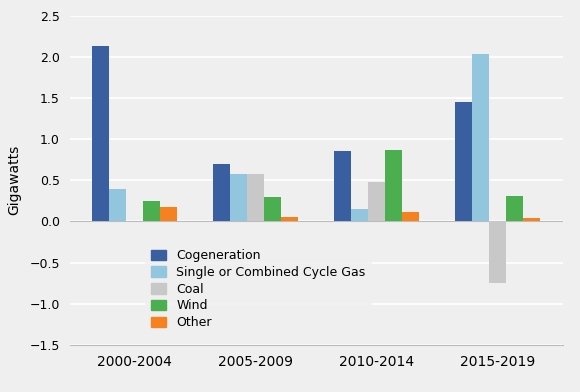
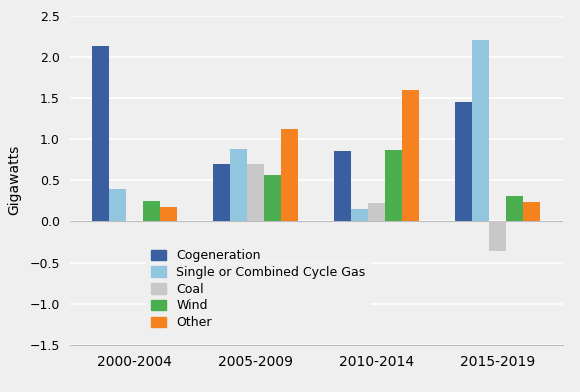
Single or Combined Cycle Gas/2005-2009: 0.58 -> 0.88
Coal/2005-2009: 0.58 -> 0.70
Wind/2005-2009: 0.30 -> 0.56
Other/2005-2009: 0.05 -> 1.12
Coal/2010-2014: 0.48 -> 0.22
Other/2010-2014: 0.11 -> 1.60
Single or Combined Cycle Gas/2015-2019: 2.03 -> 2.20
Coal/2015-2019: -0.75 -> -0.36
Other/2015-2019: 0.04 -> 0.24
